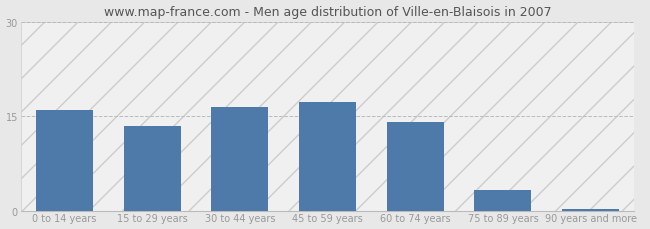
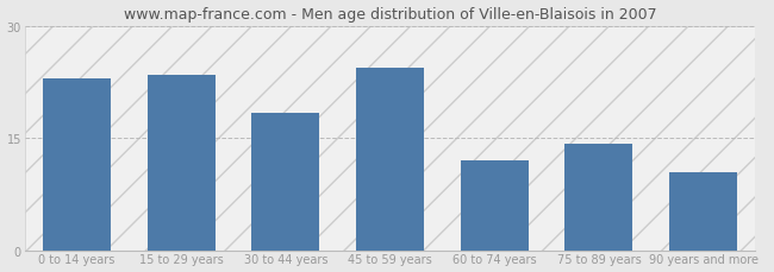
0 to 14 years: 16.0 -> 23.0
15 to 29 years: 13.5 -> 23.4
30 to 44 years: 16.5 -> 18.4
45 to 59 years: 17.2 -> 24.4
60 to 74 years: 14.0 -> 12.0
75 to 89 years: 3.2 -> 14.2
90 years and more: 0.2 -> 10.4
